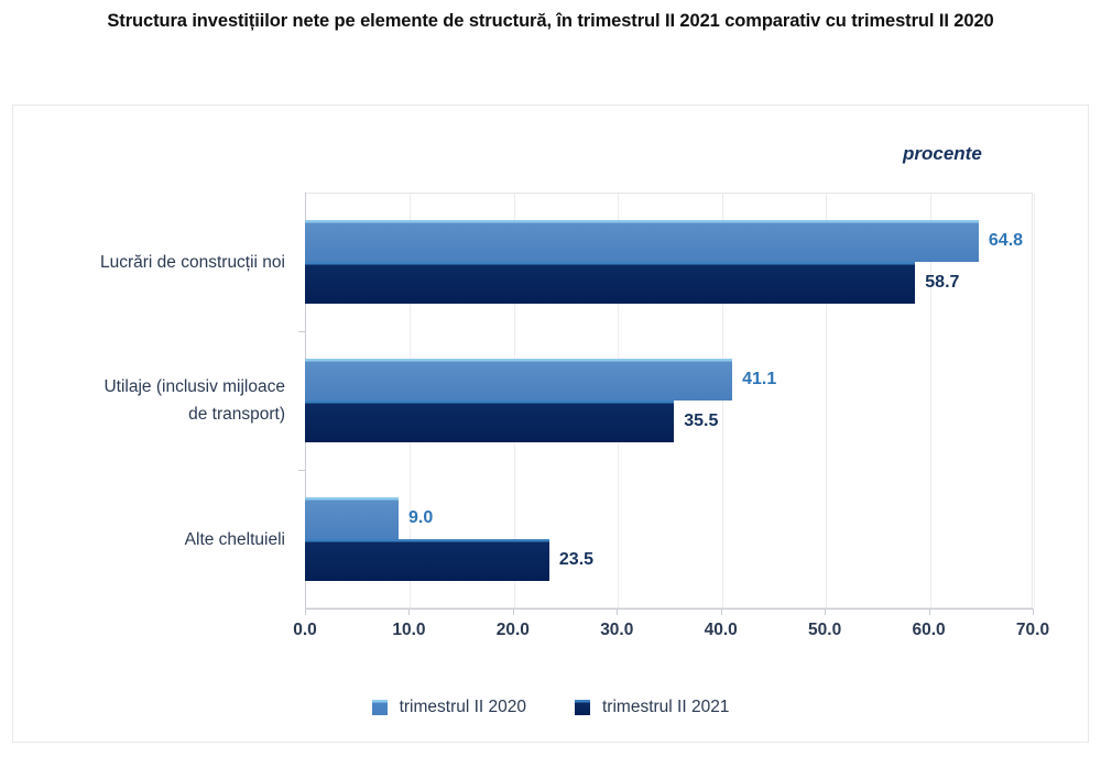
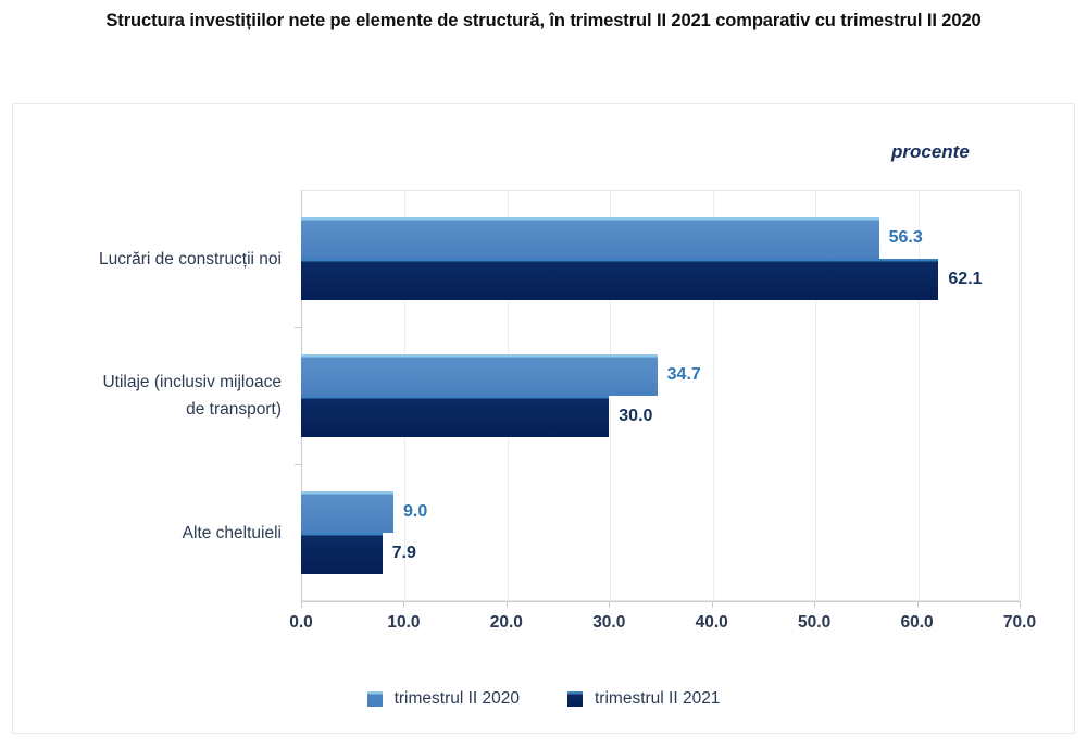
trimestrul II 2020/Lucrări de construcții noi: 64.8 -> 56.3
trimestrul II 2021/Lucrări de construcții noi: 58.7 -> 62.1
trimestrul II 2020/Utilaje (inclusiv mijloace de transport): 41.1 -> 34.7
trimestrul II 2021/Utilaje (inclusiv mijloace de transport): 35.5 -> 30.0
trimestrul II 2021/Alte cheltuieli: 23.5 -> 7.9
